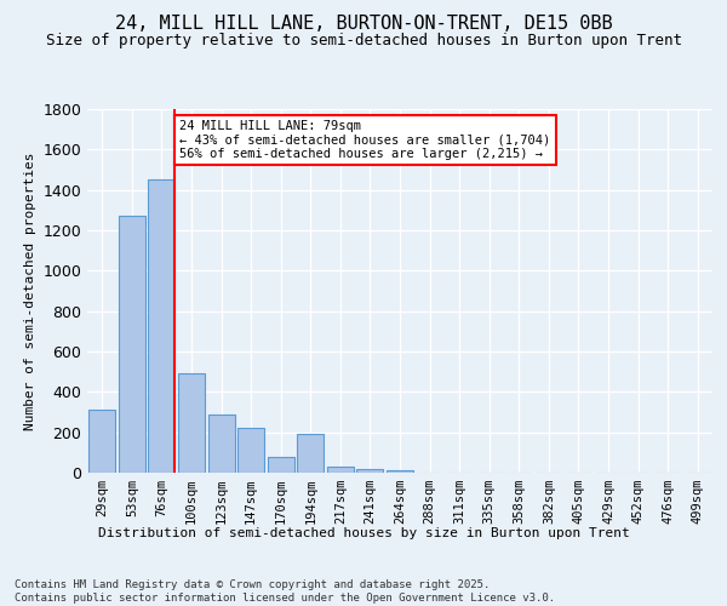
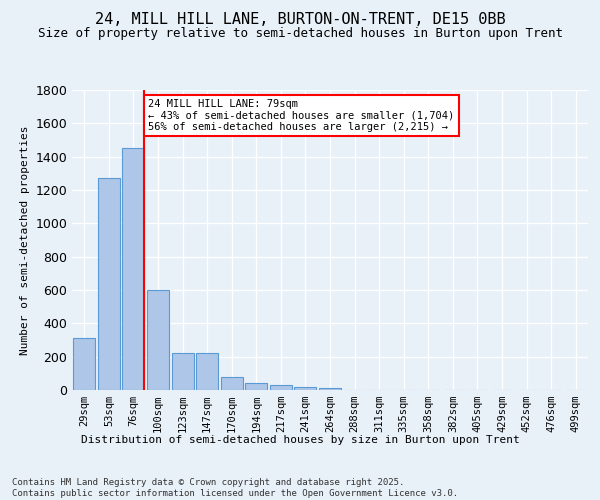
100sqm: 490 -> 600
123sqm: 290 -> 220
194sqm: 190 -> 40
